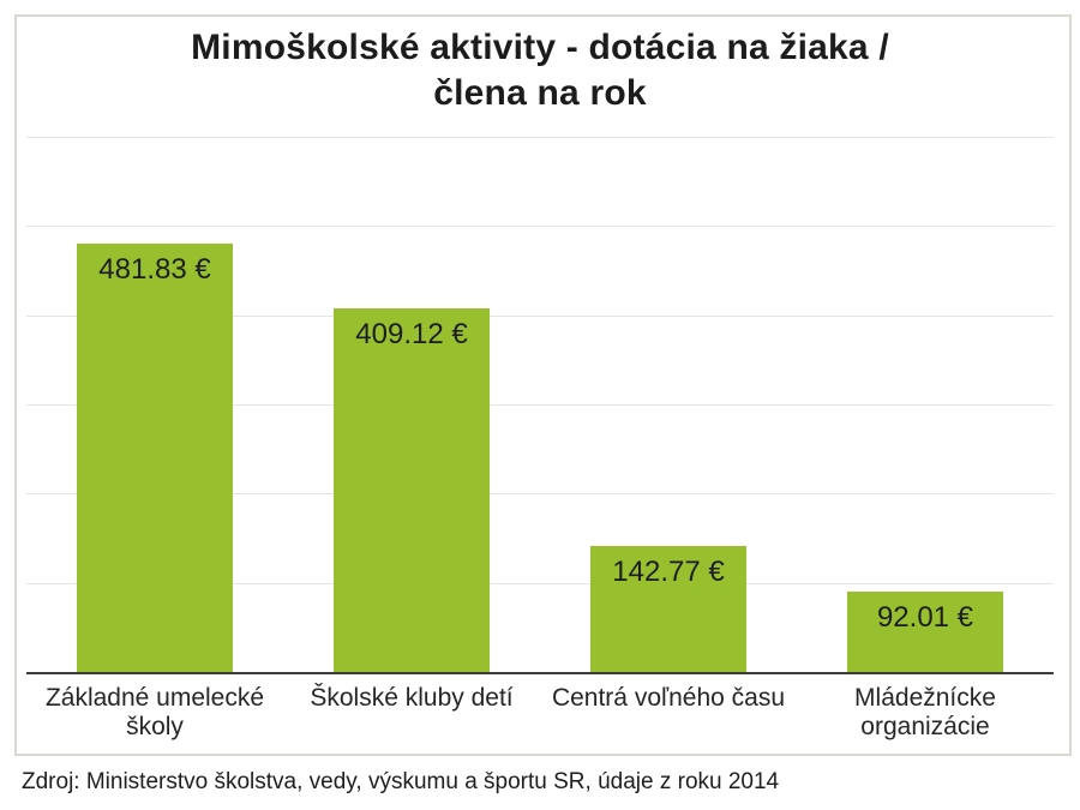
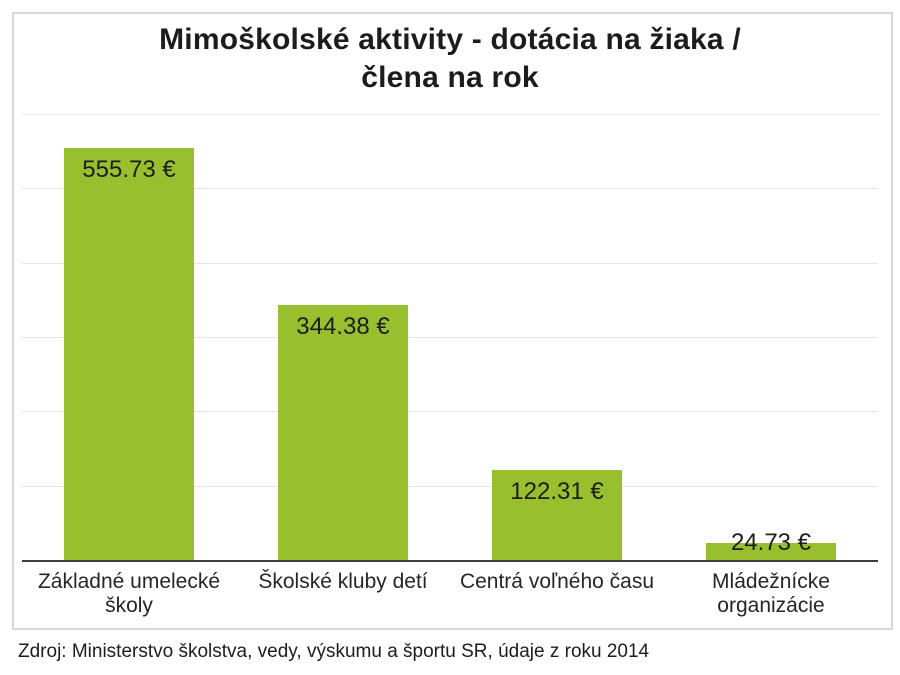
Základné umelecké školy: 481.83 -> 555.73
Školské kluby detí: 409.12 -> 344.38
Centrá voľného času: 142.77 -> 122.31
Mládežnícke organizácie: 92.01 -> 24.73
